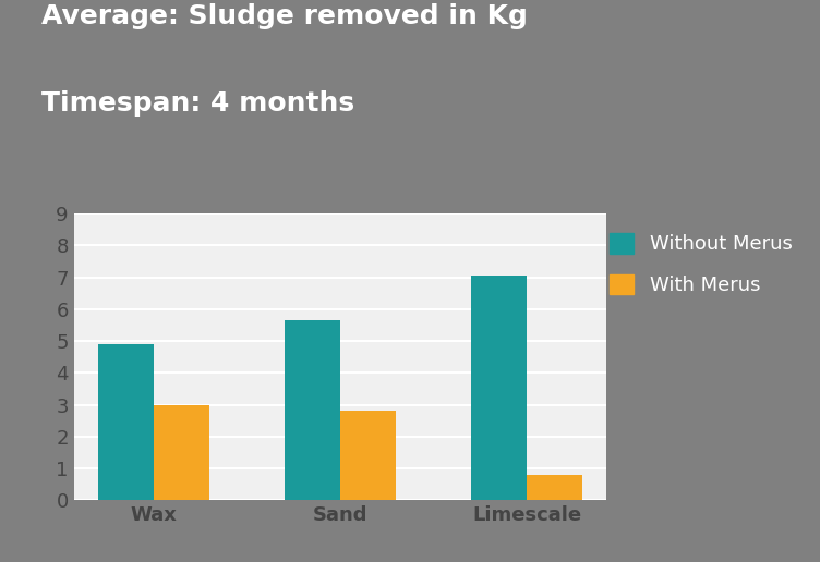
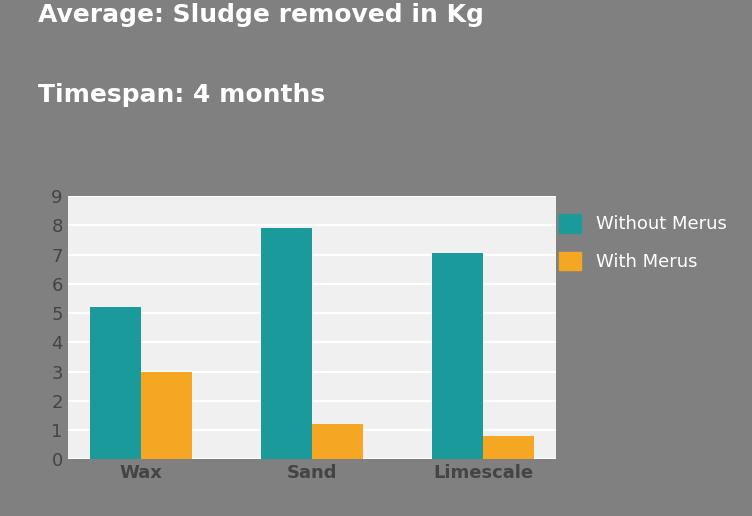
Without Merus/Wax: 4.90 -> 5.20
Without Merus/Sand: 5.65 -> 7.90
With Merus/Sand: 2.8 -> 1.2
